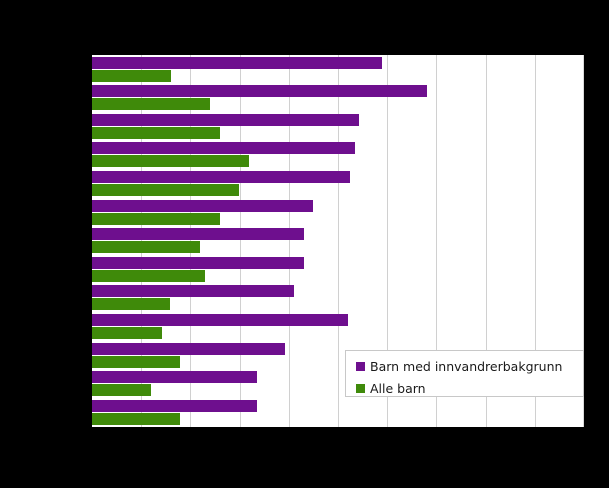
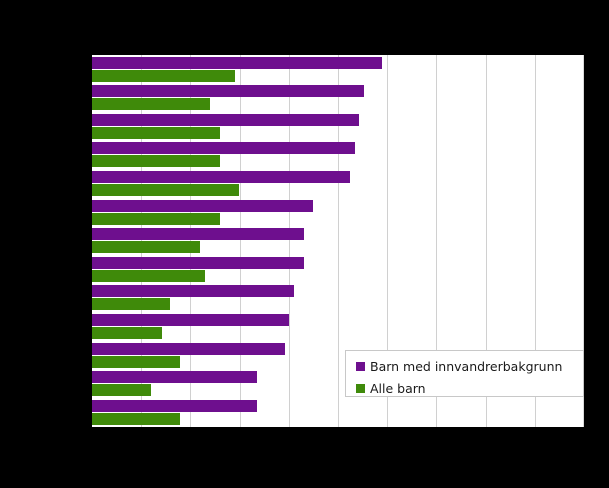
Alle barn/1: 8 -> 14
Barn med innvandrerbakgrunn/2: 34 -> 28
Alle barn/4: 16 -> 13
Barn med innvandrerbakgrunn/10: 26 -> 20
